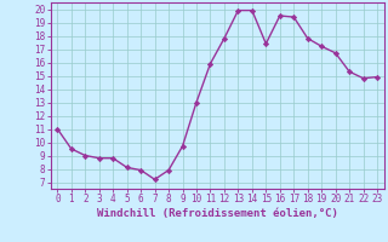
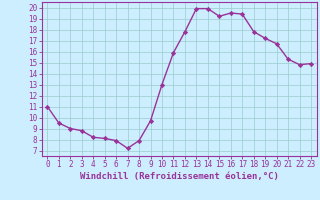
4: 8.8 -> 8.2
15: 17.4 -> 19.2
